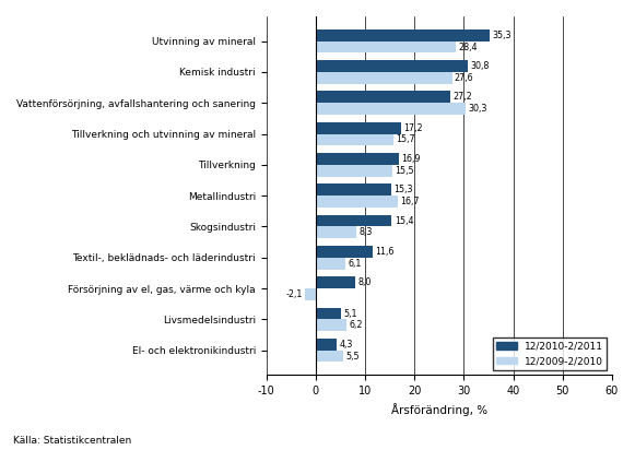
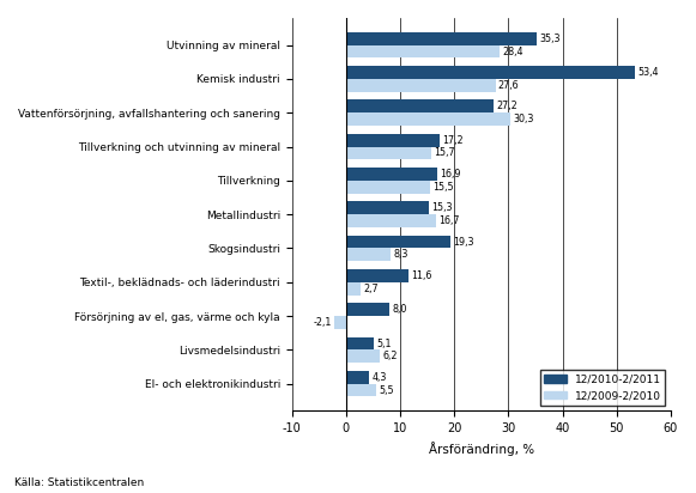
12/2010-2/2011/Kemisk industri: 30,8 -> 53,4
12/2010-2/2011/Skogsindustri: 15,4 -> 19,3
12/2009-2/2010/Textil-, beklädnads- och läderindustri: 6,1 -> 2,7
